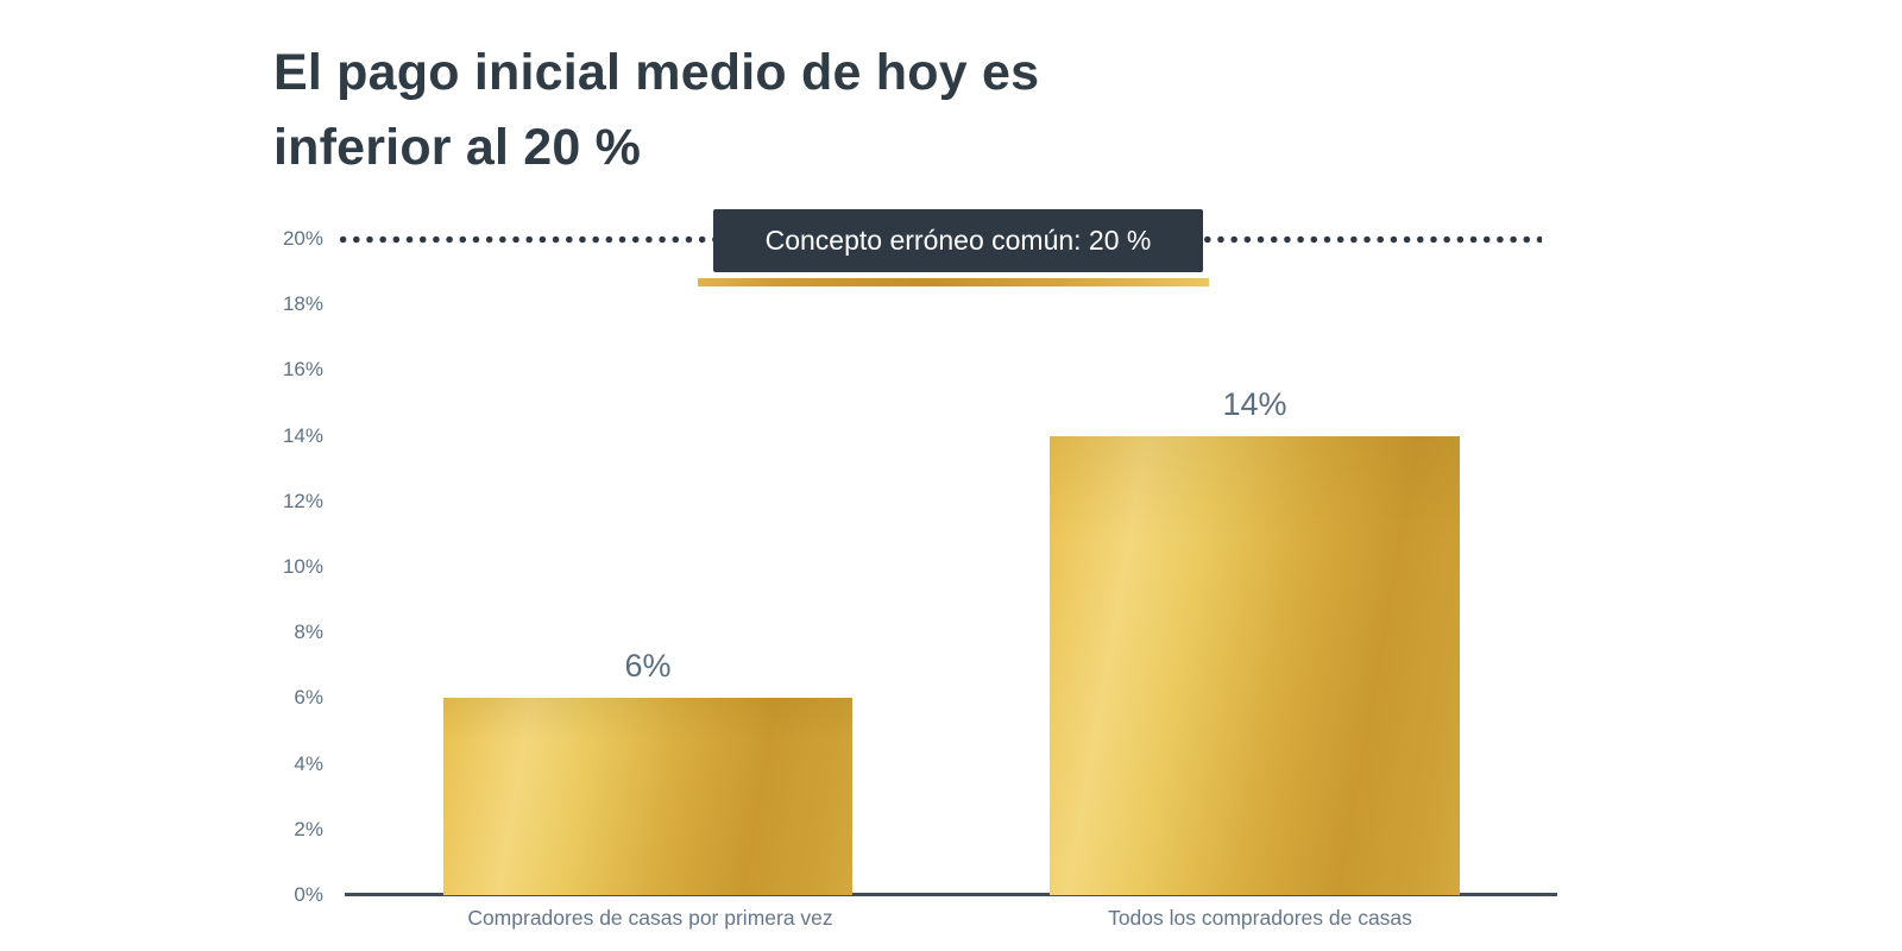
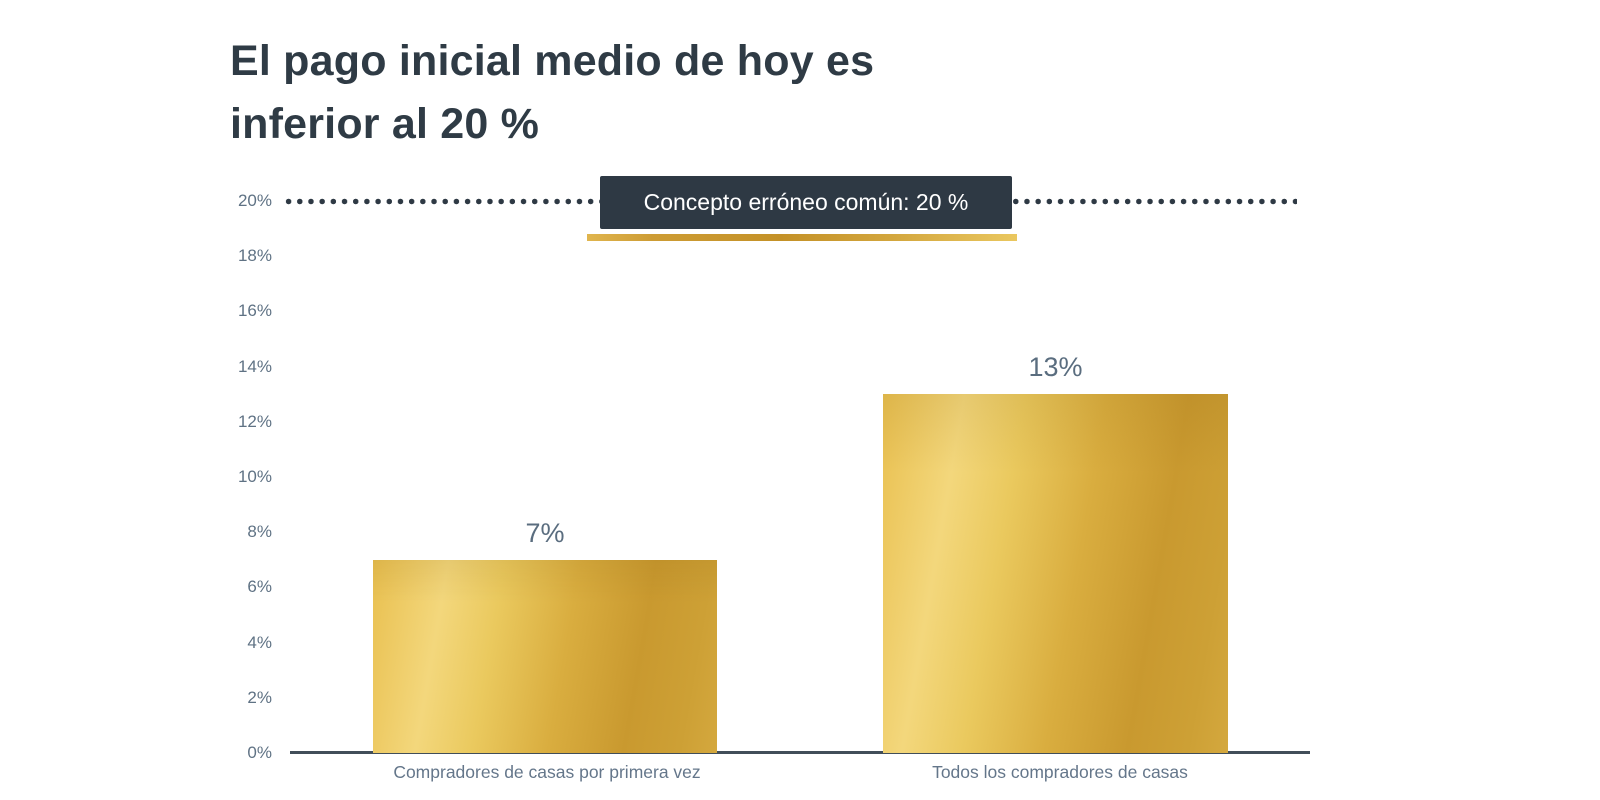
Compradores de casas por primera vez: 6% -> 7%
Todos los compradores de casas: 14% -> 13%
